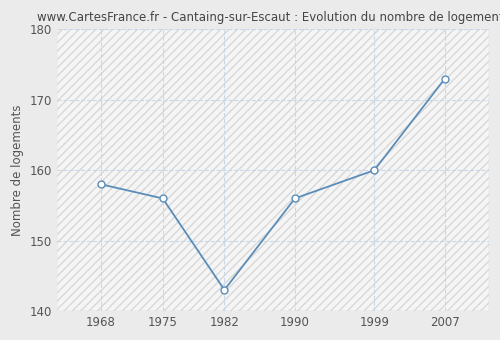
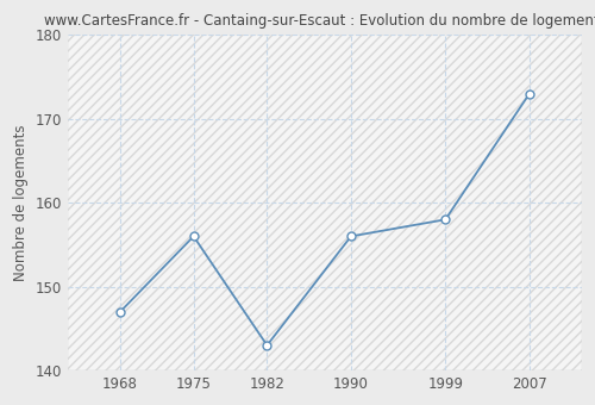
1968: 158 -> 147
1999: 160 -> 158
